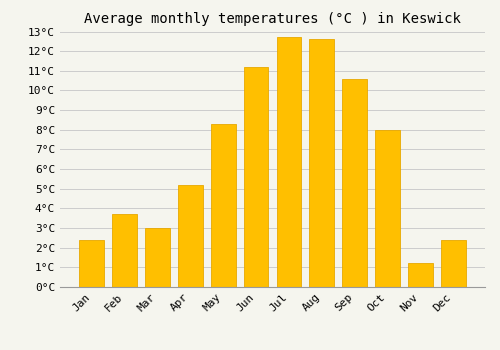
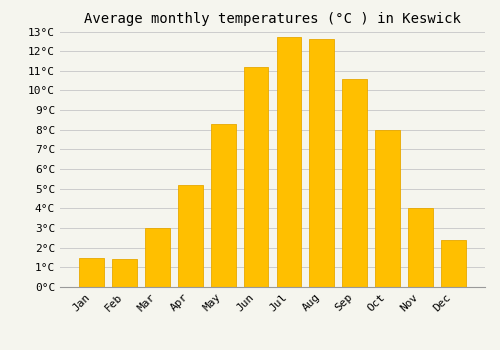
Jan: 2.4°C -> 1.5°C
Feb: 3.7°C -> 1.4°C
Nov: 1.2°C -> 4.0°C
